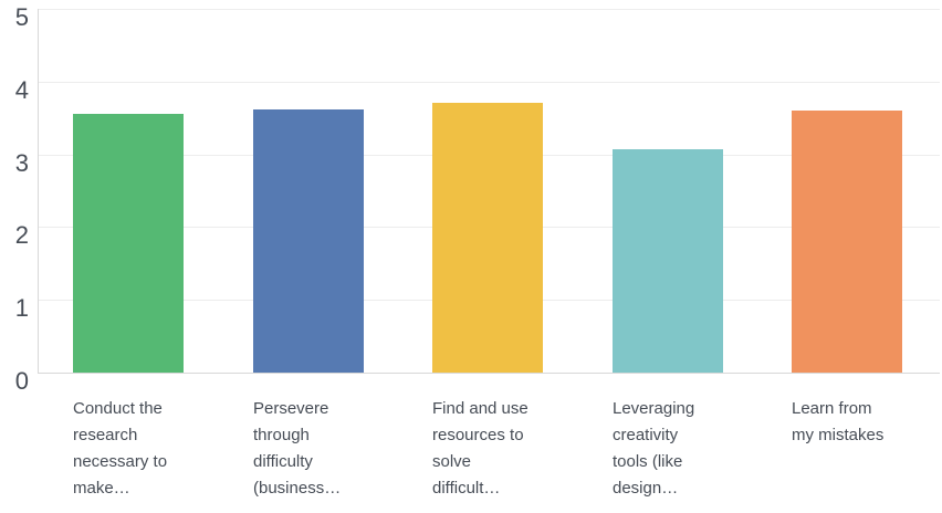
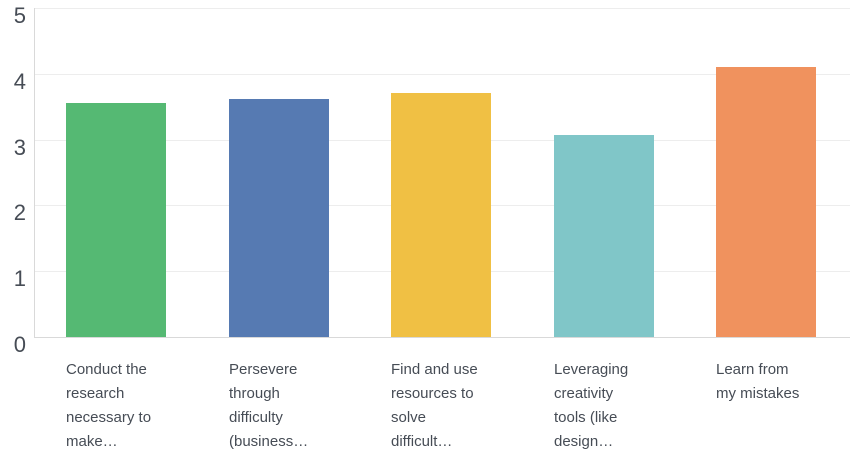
Learn from my mistakes: 3.6 -> 4.1
